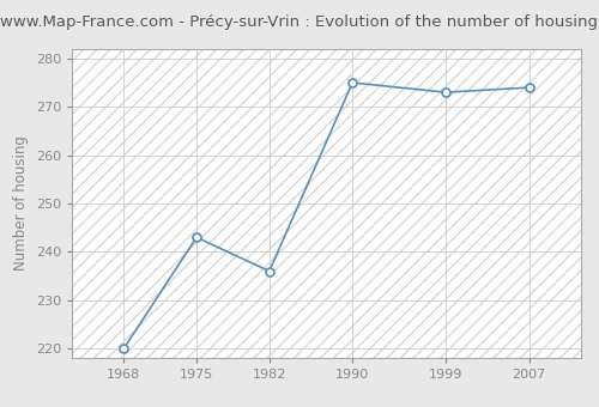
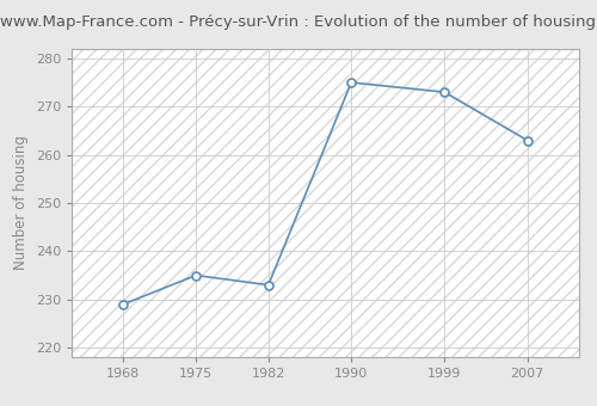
1968: 220 -> 229
1975: 243 -> 235
1982: 236 -> 233
2007: 274 -> 263
